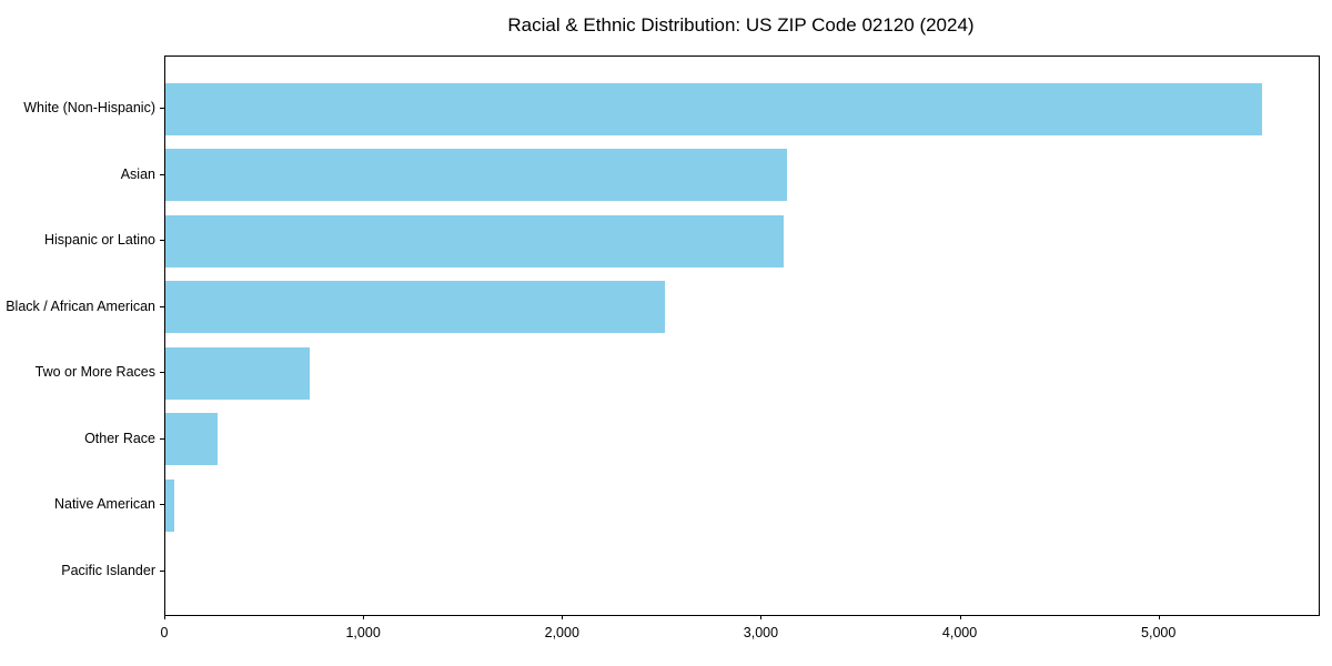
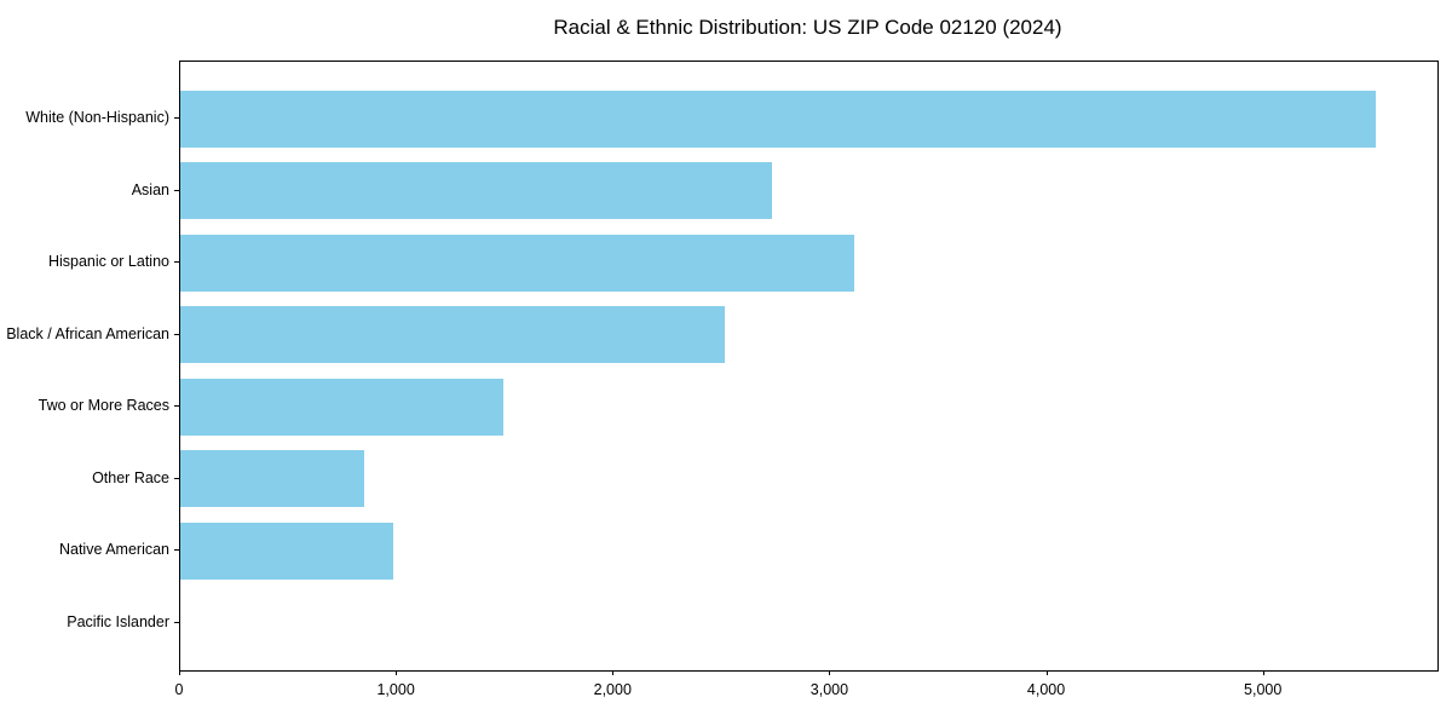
Asian: 3130 -> 2730
Two or More Races: 720 -> 1490
Other Race: 260 -> 850
Native American: 50 -> 980
